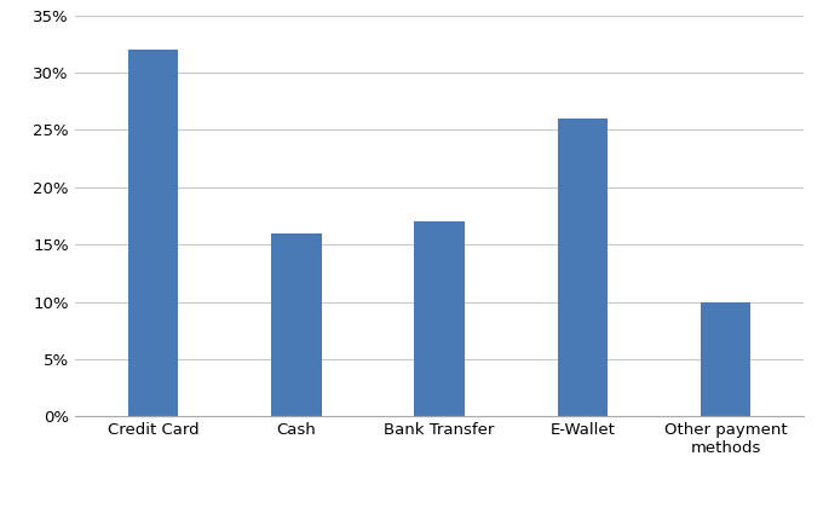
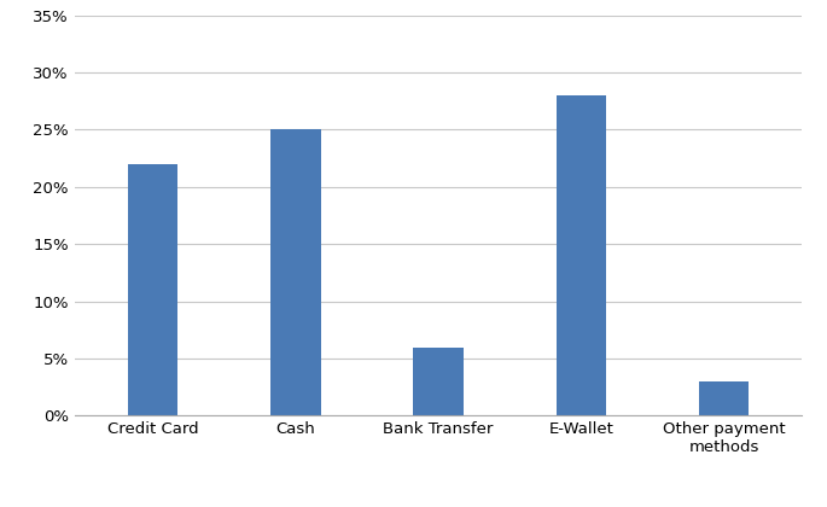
Credit Card: 32% -> 22%
Cash: 16% -> 25%
Bank Transfer: 17% -> 6%
E-Wallet: 26% -> 28%
Other payment methods: 10% -> 3%
